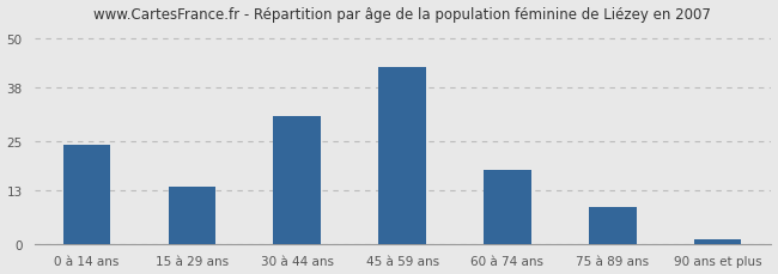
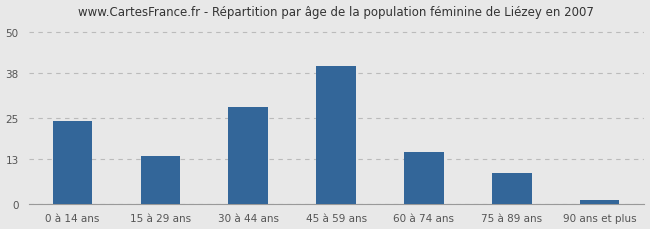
30 à 44 ans: 31 -> 28
45 à 59 ans: 43 -> 40
60 à 74 ans: 18 -> 15
